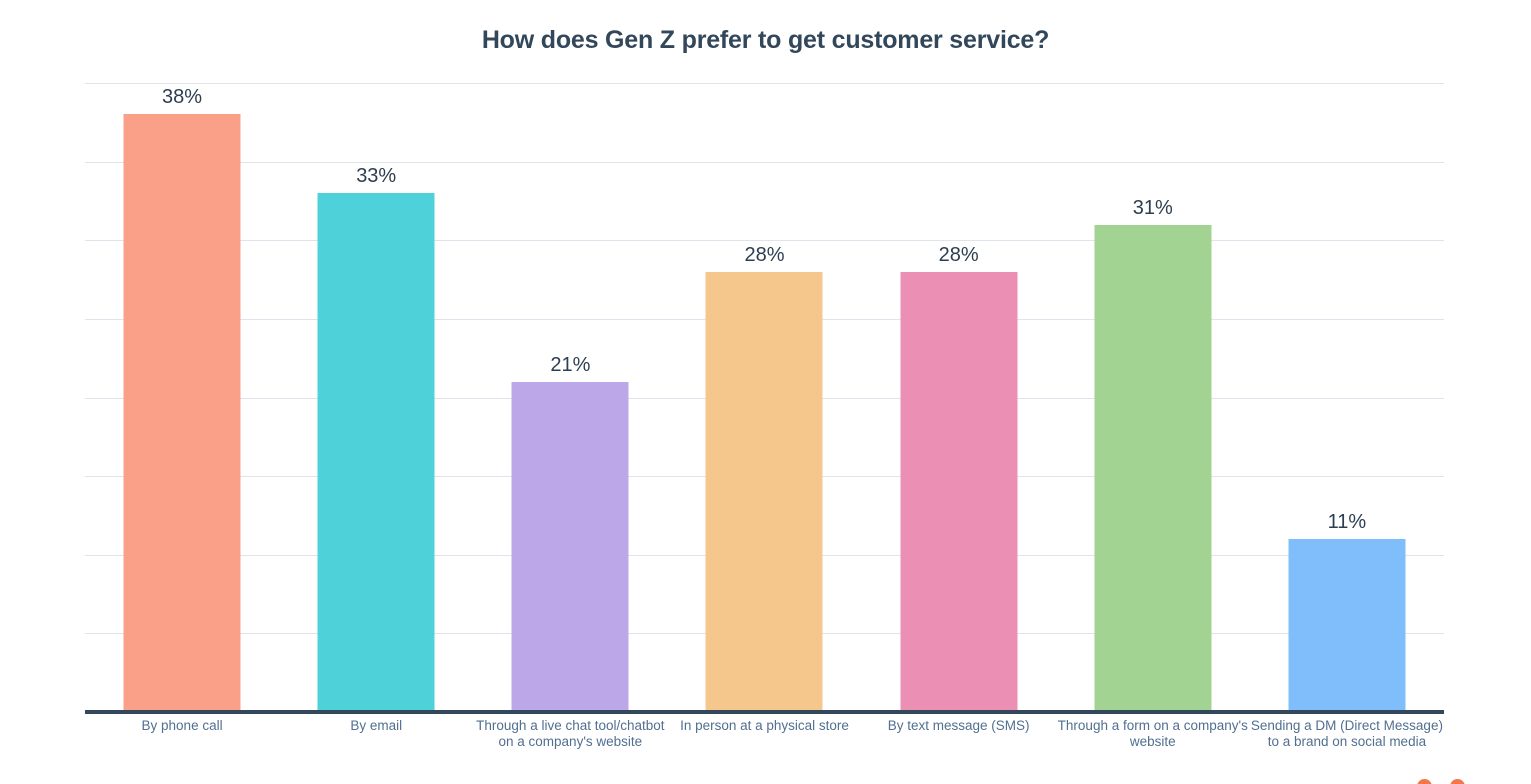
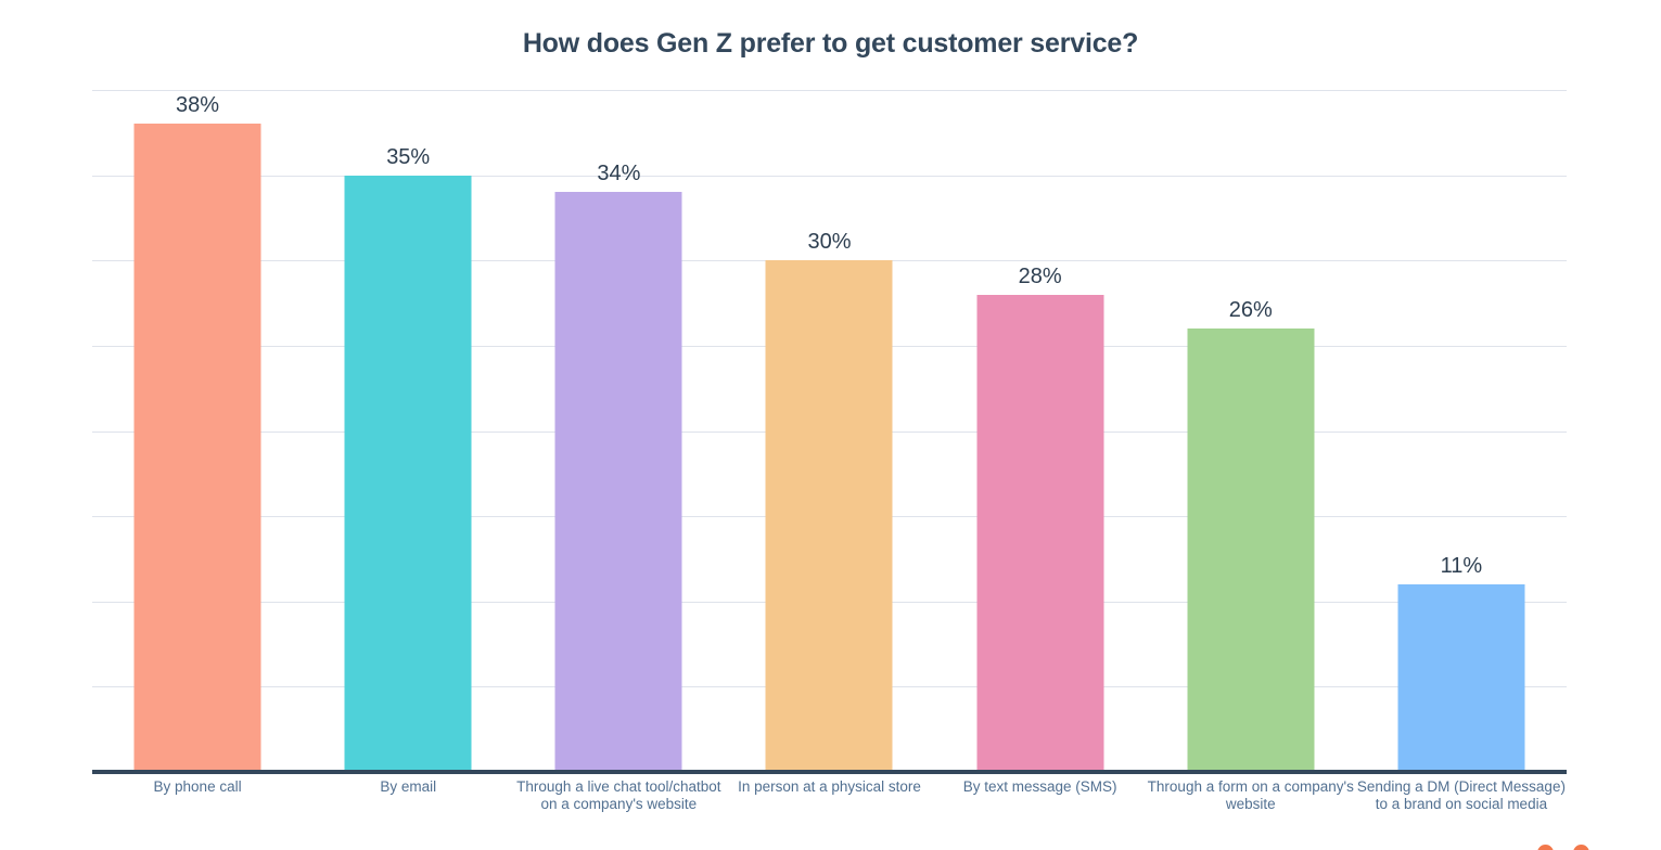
By email: 33% -> 35%
Through a live chat tool/chatbot on a company's website: 21% -> 34%
In person at a physical store: 28% -> 30%
Through a form on a company's website: 31% -> 26%
